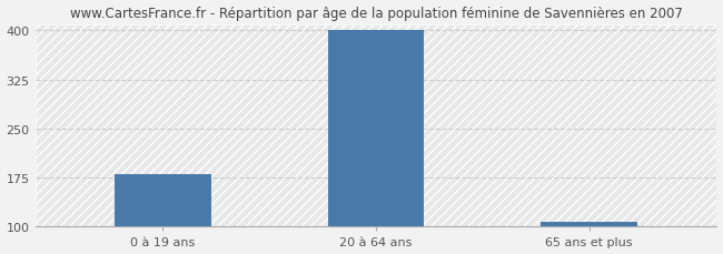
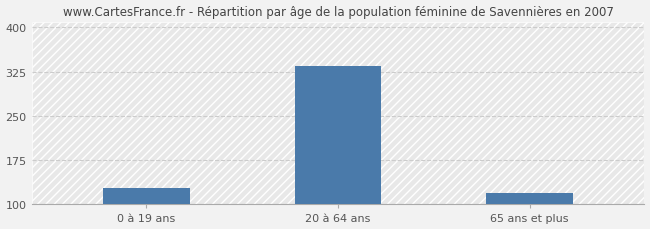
0 à 19 ans: 181 -> 128
20 à 64 ans: 400 -> 334
65 ans et plus: 107 -> 120
